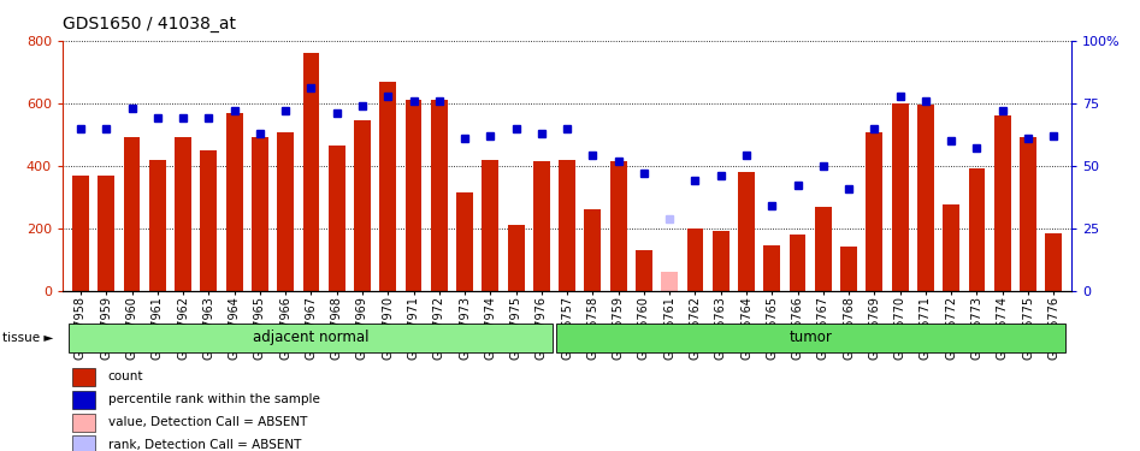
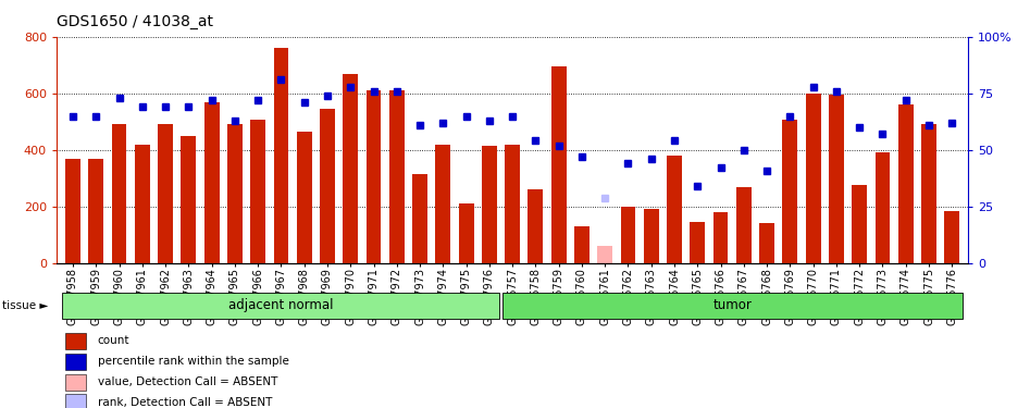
GSM36759: 415 -> 695
